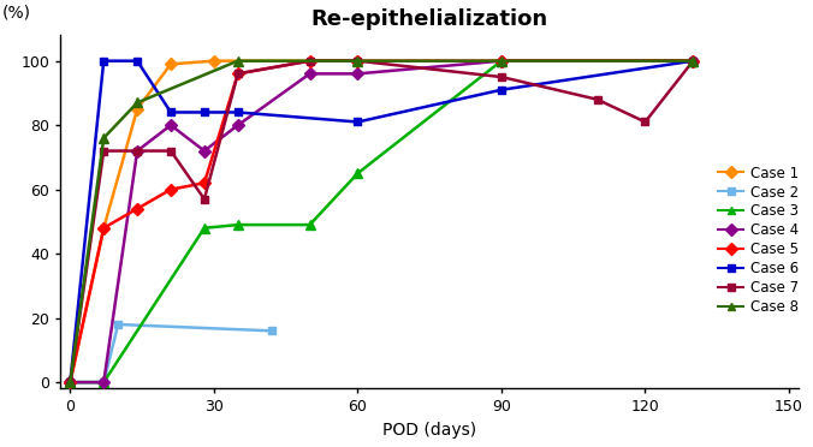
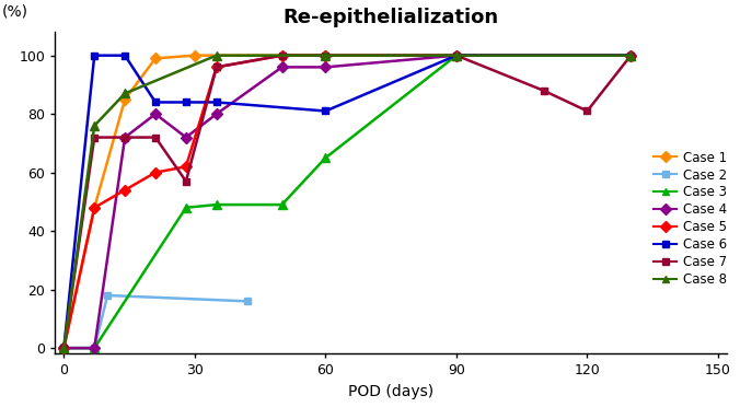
Case 6/90: 91 -> 100
Case 7/90: 95 -> 100
